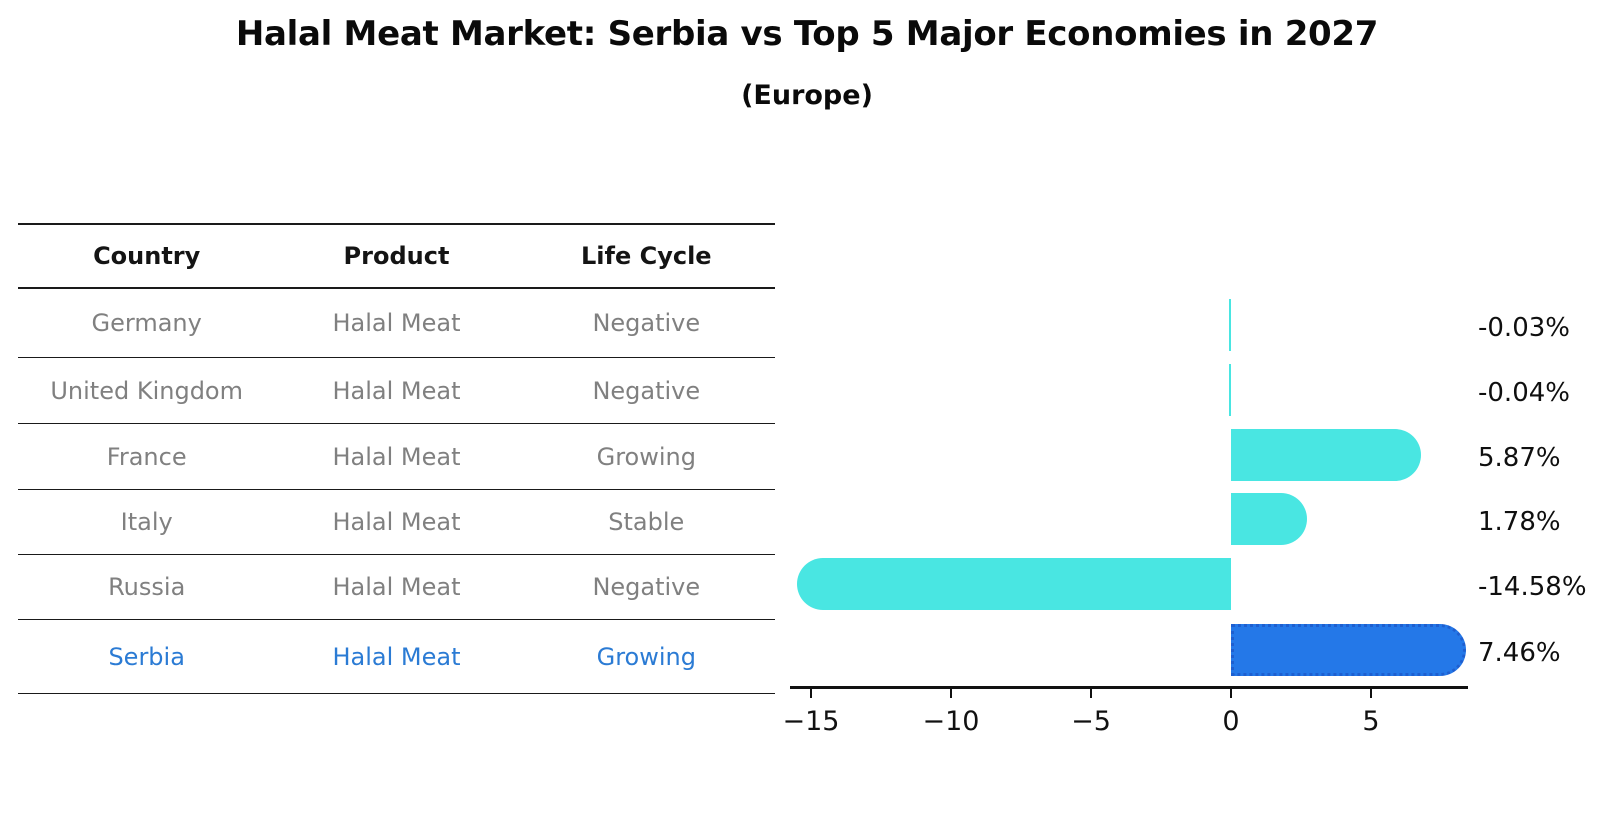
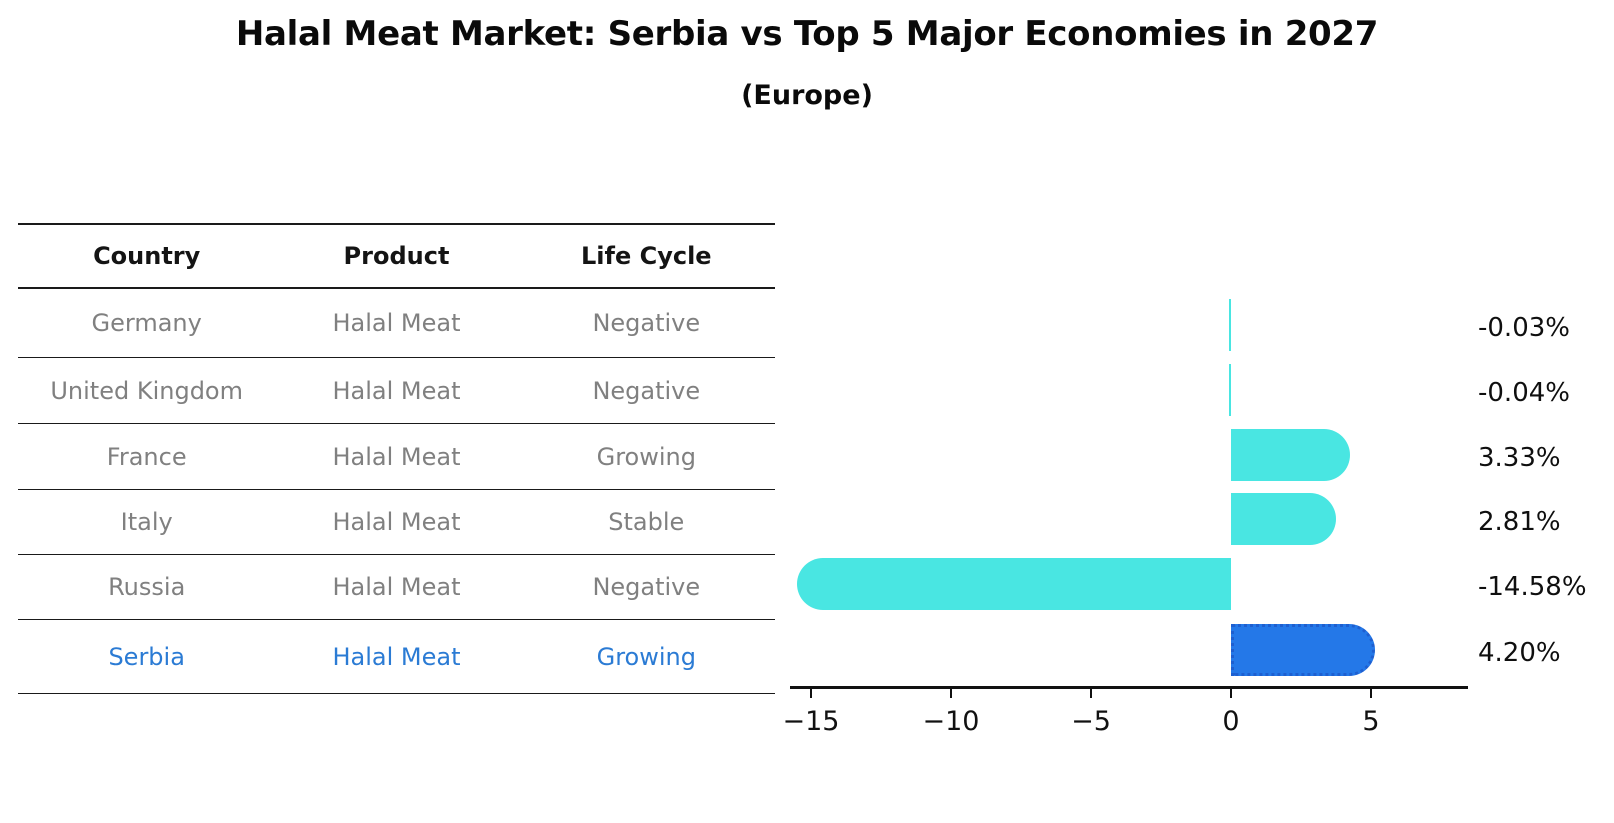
France: 5.87% -> 3.33%
Italy: 1.78% -> 2.81%
Serbia: 7.46% -> 4.20%
